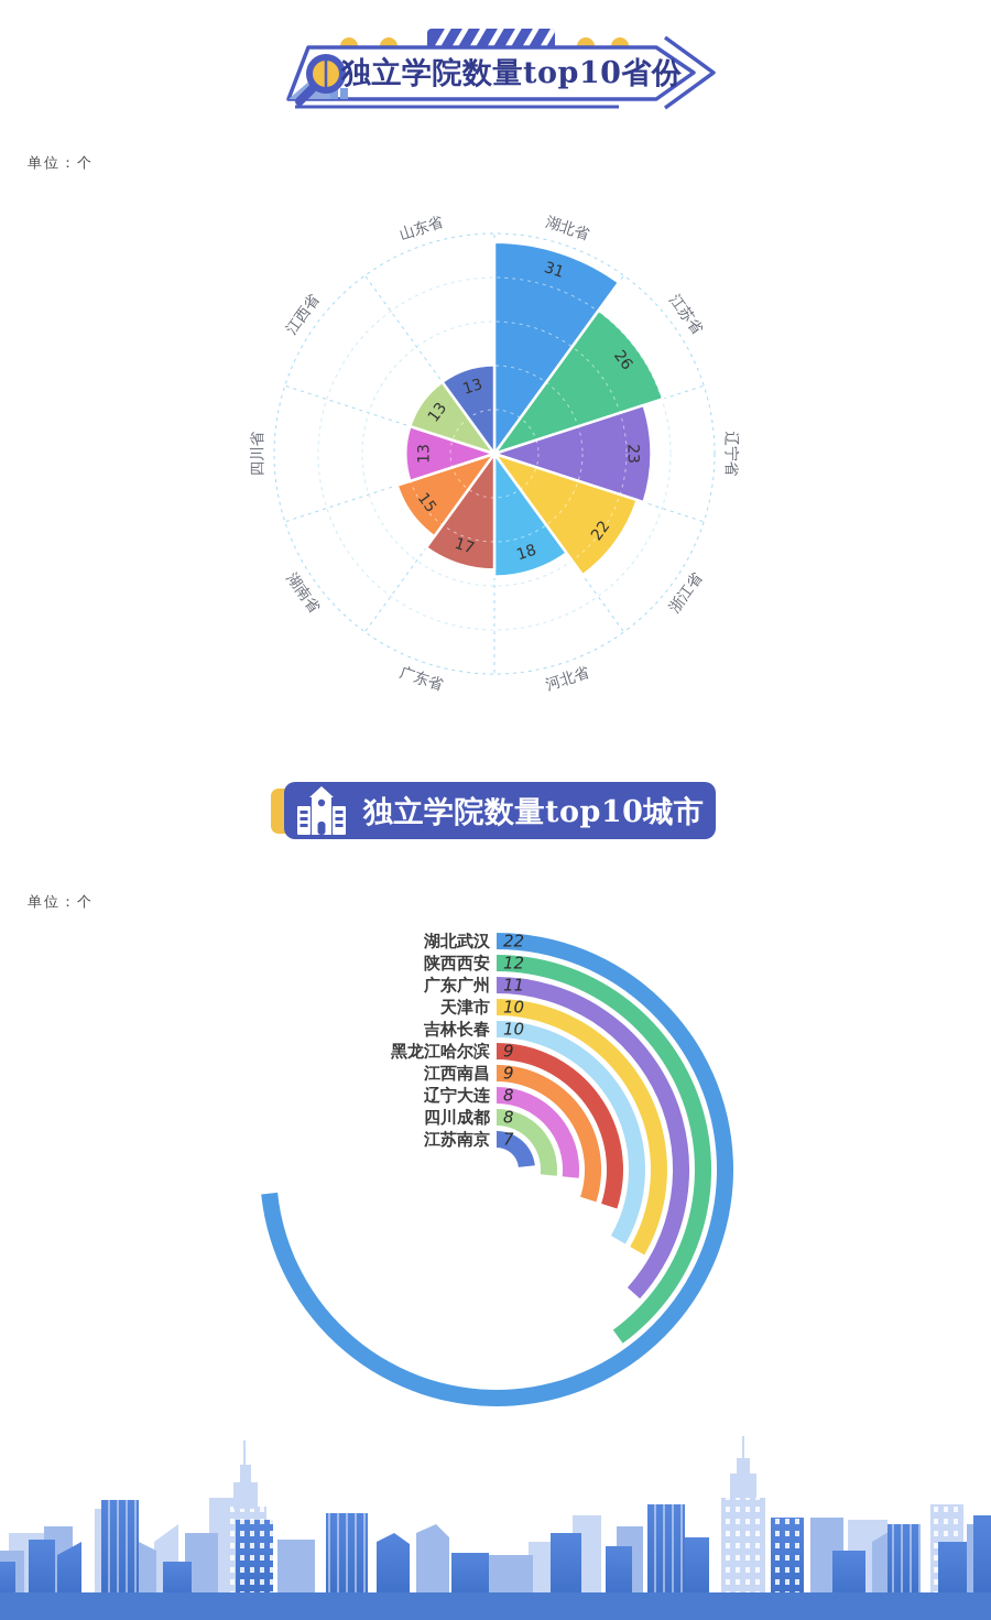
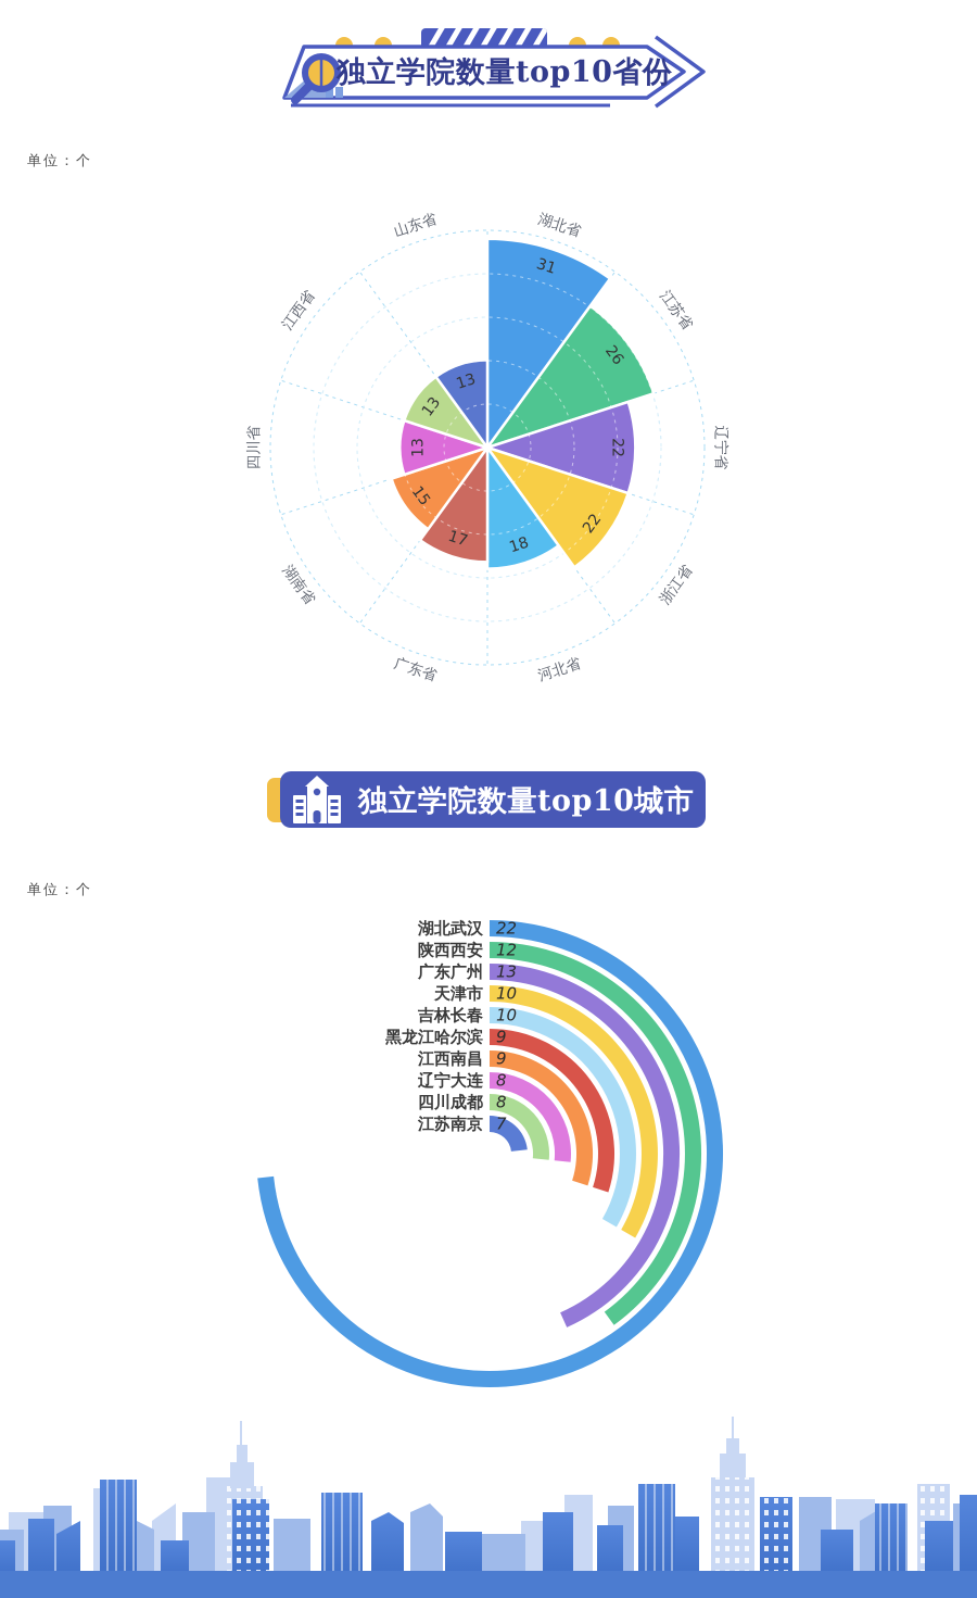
独立学院数量top10省份/辽宁省: 23 -> 22
独立学院数量top10城市/广东广州: 11 -> 13
